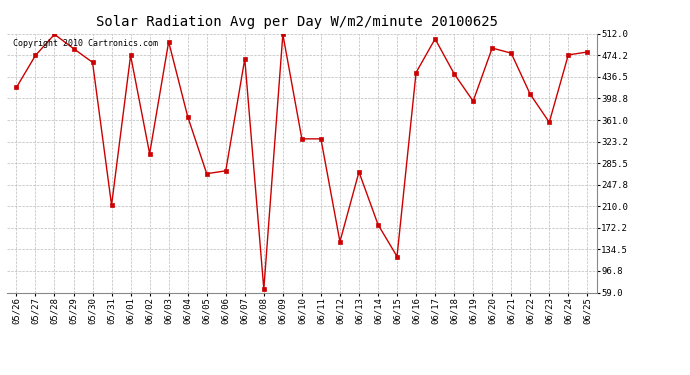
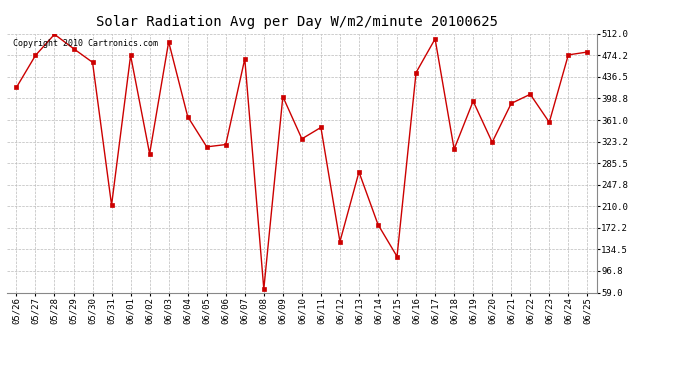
06/05: 267 -> 314
06/06: 272 -> 318
06/09: 511 -> 402
06/11: 328 -> 348
06/18: 442 -> 310
06/20: 487 -> 322
06/21: 478 -> 390
